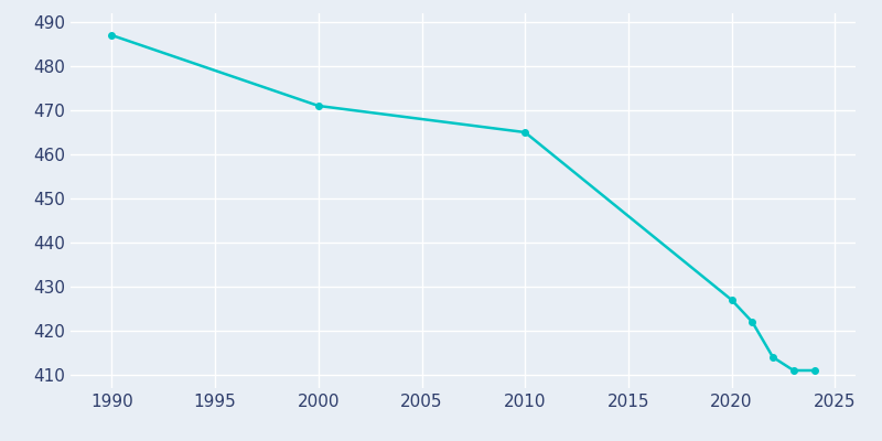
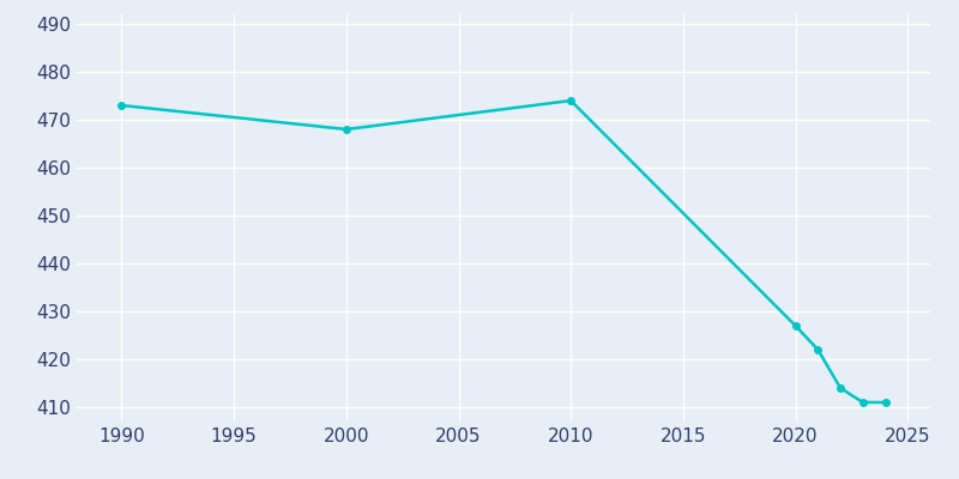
1990: 487 -> 473
2000: 471 -> 468
2010: 465 -> 474
